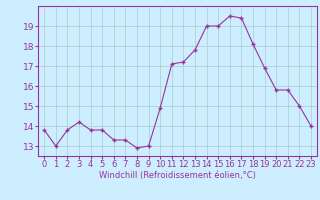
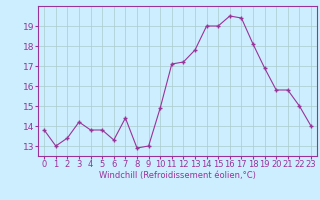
2: 13.8 -> 13.4
7: 13.3 -> 14.4
